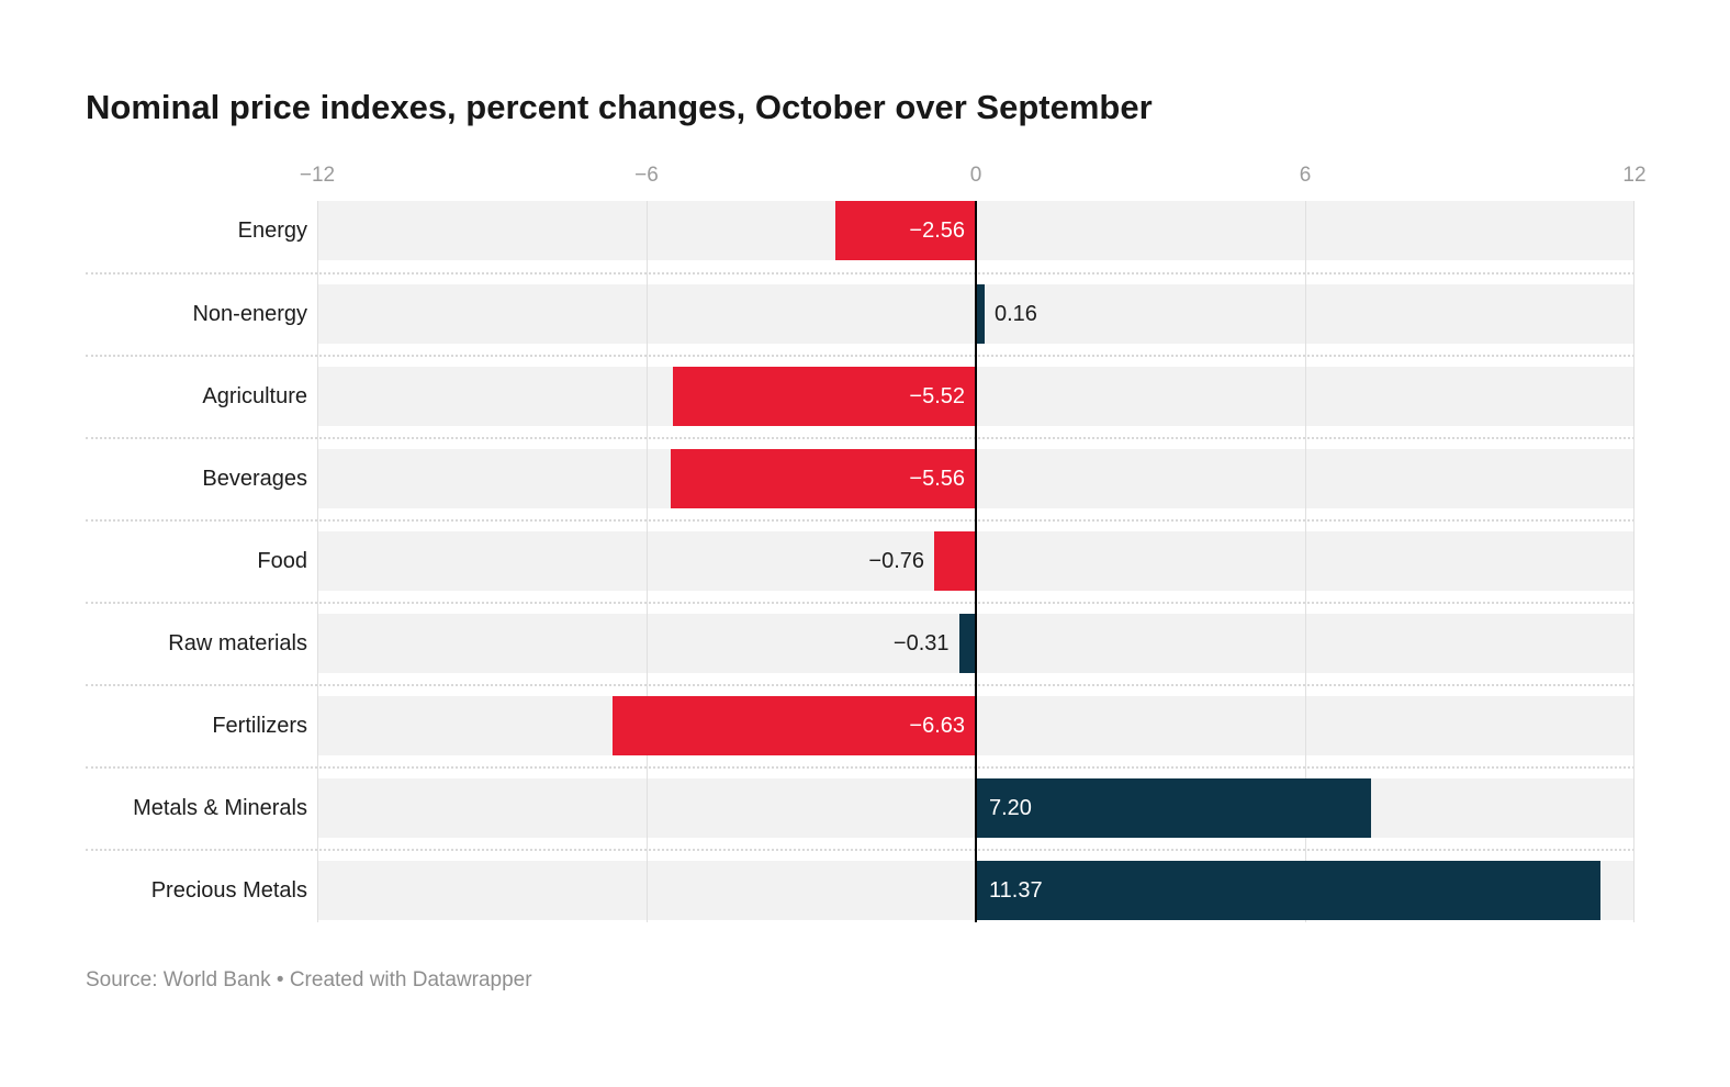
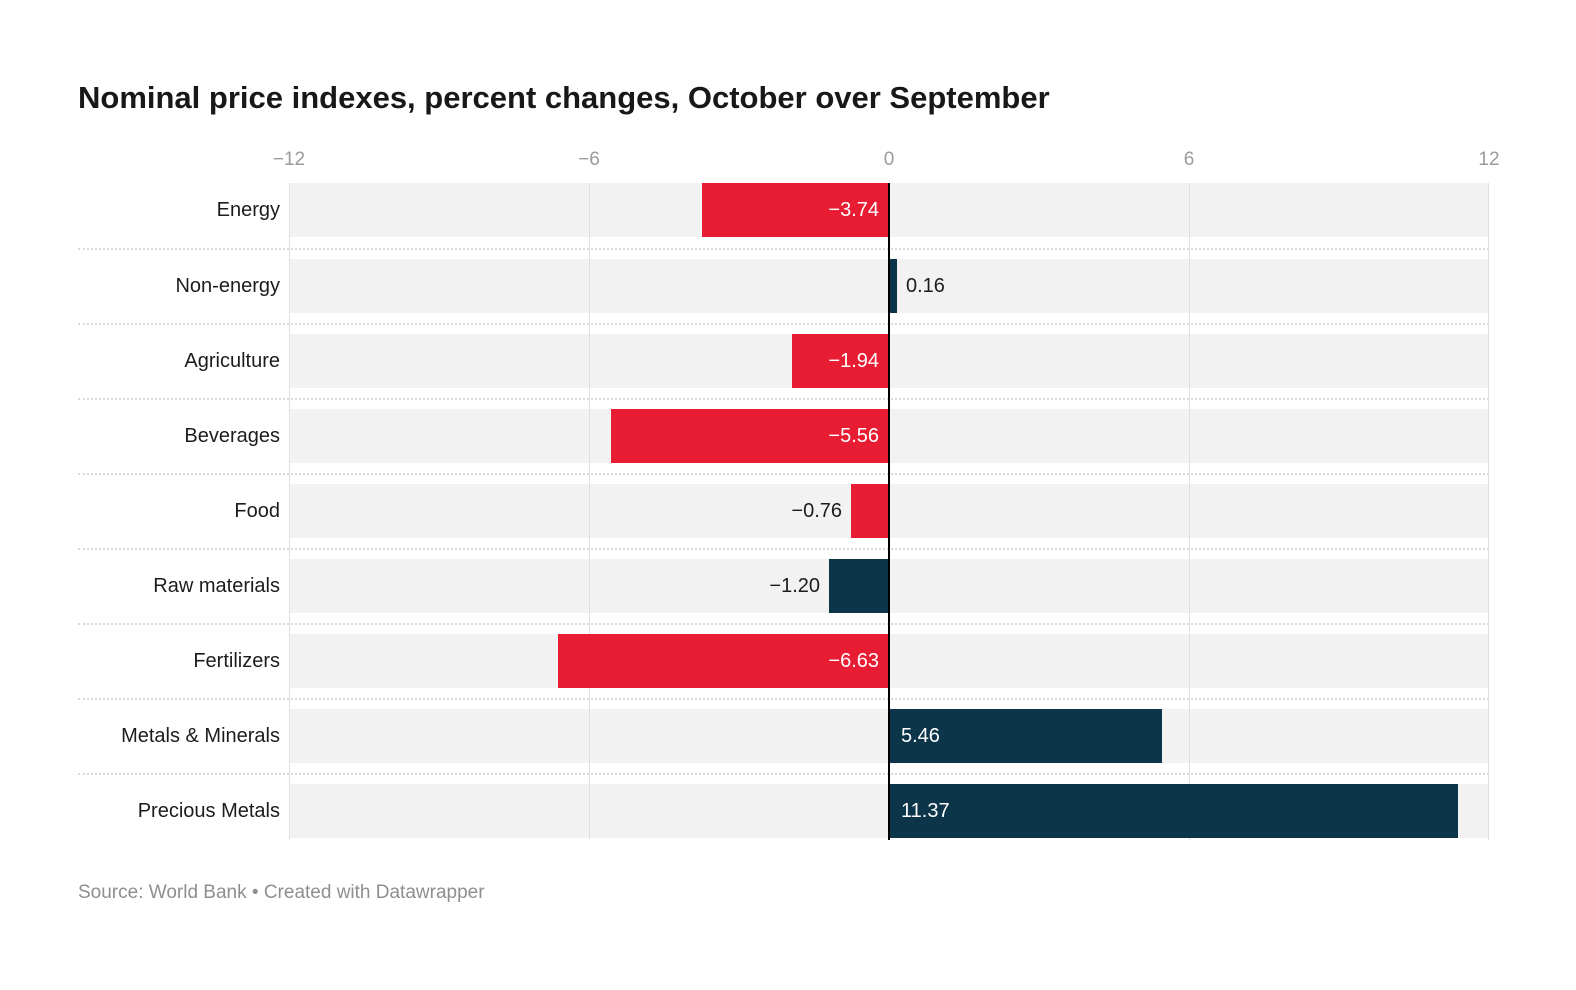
Energy: −2.56 -> −3.74
Agriculture: −5.52 -> −1.94
Raw materials: −0.31 -> −1.20
Metals & Minerals: 7.20 -> 5.46
